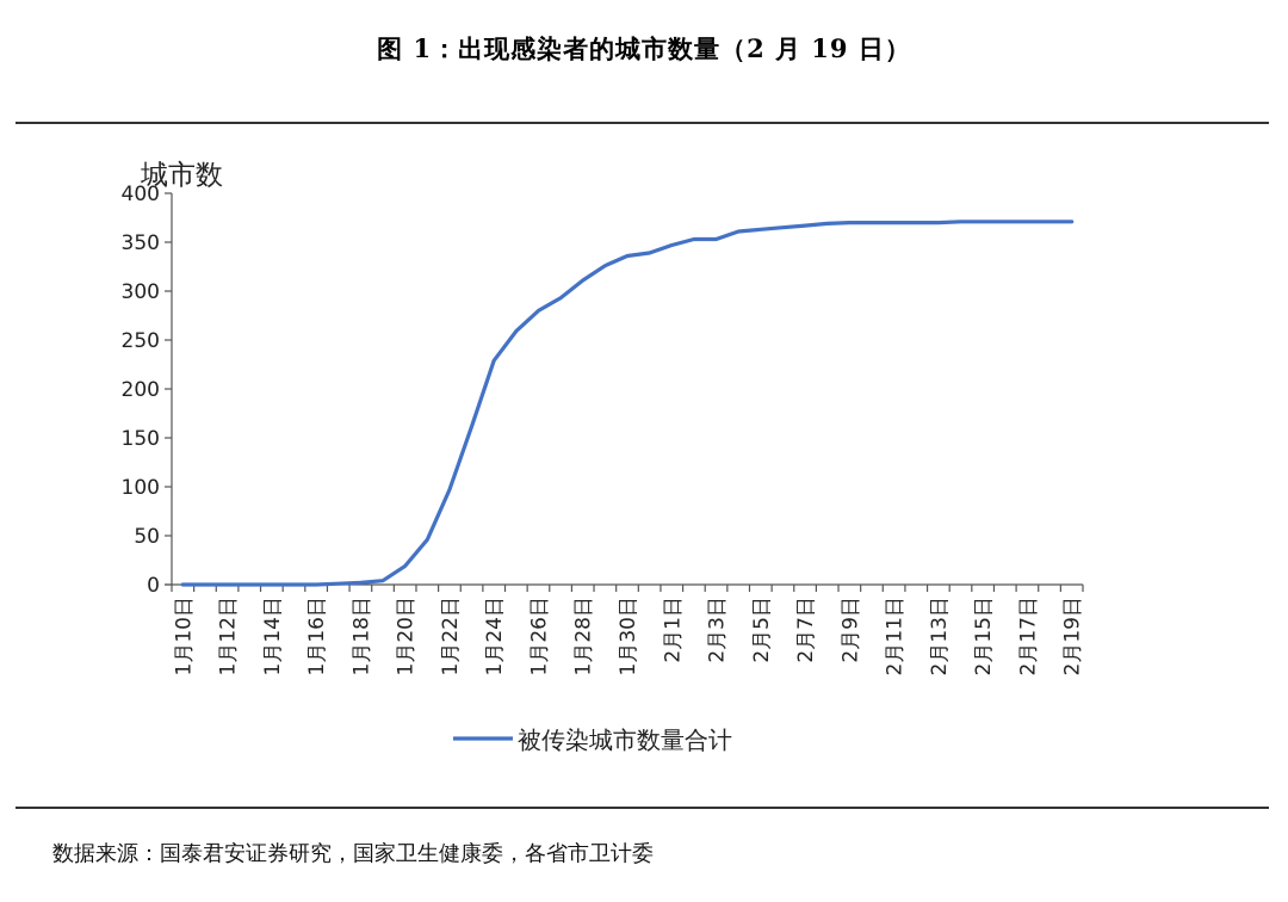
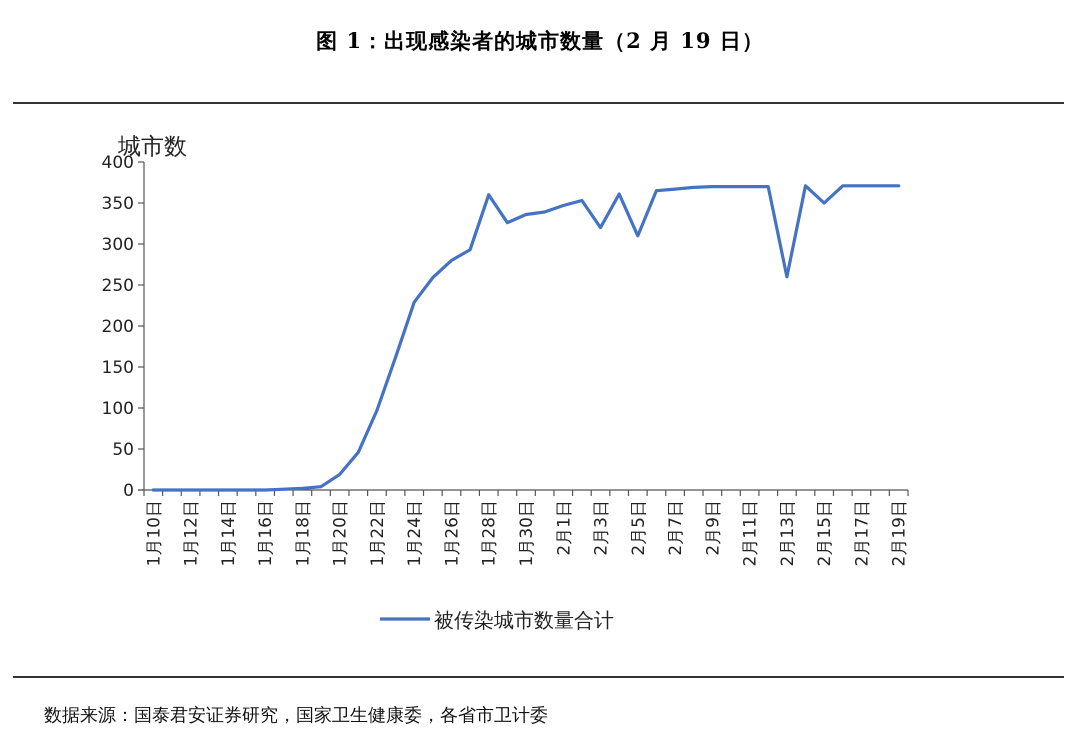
1月28日: 310 -> 360
2月3日: 350 -> 320
2月5日: 360 -> 310
2月13日: 370 -> 260
2月15日: 370 -> 350
